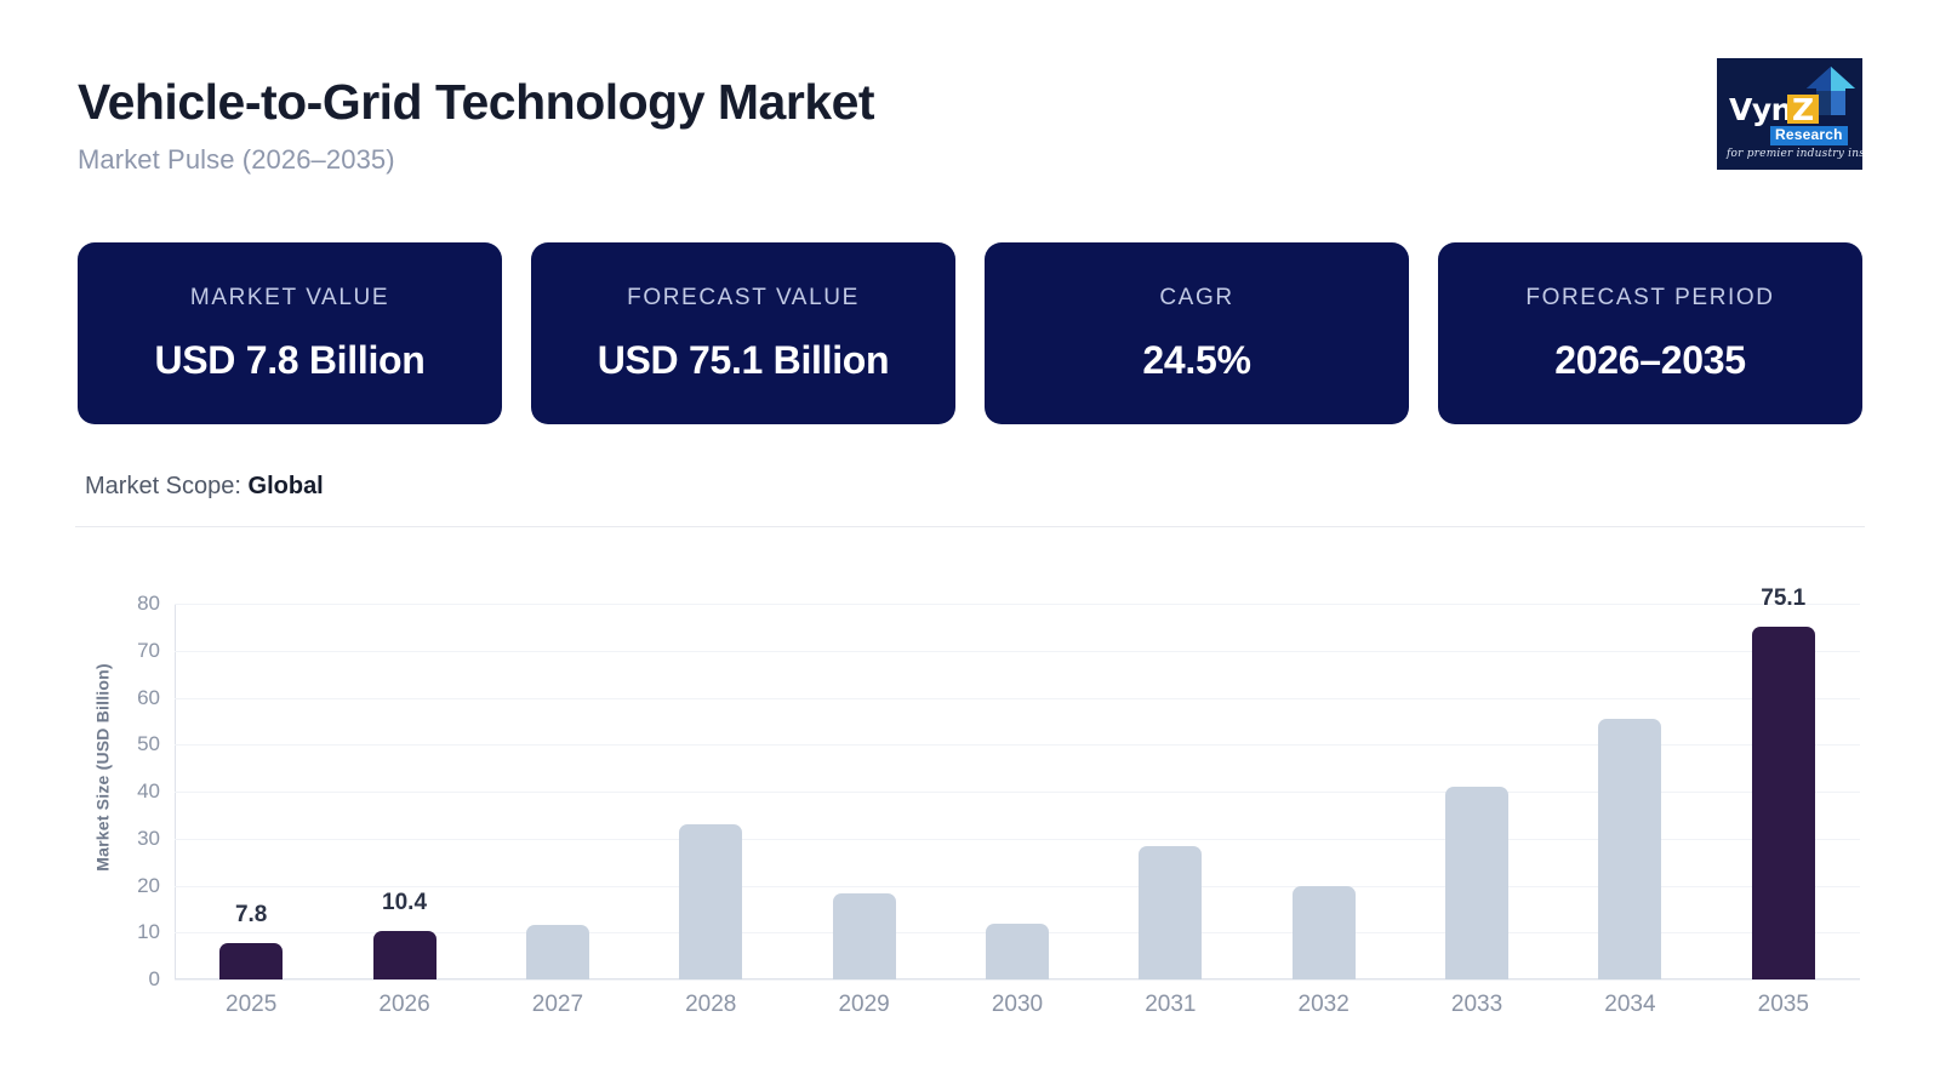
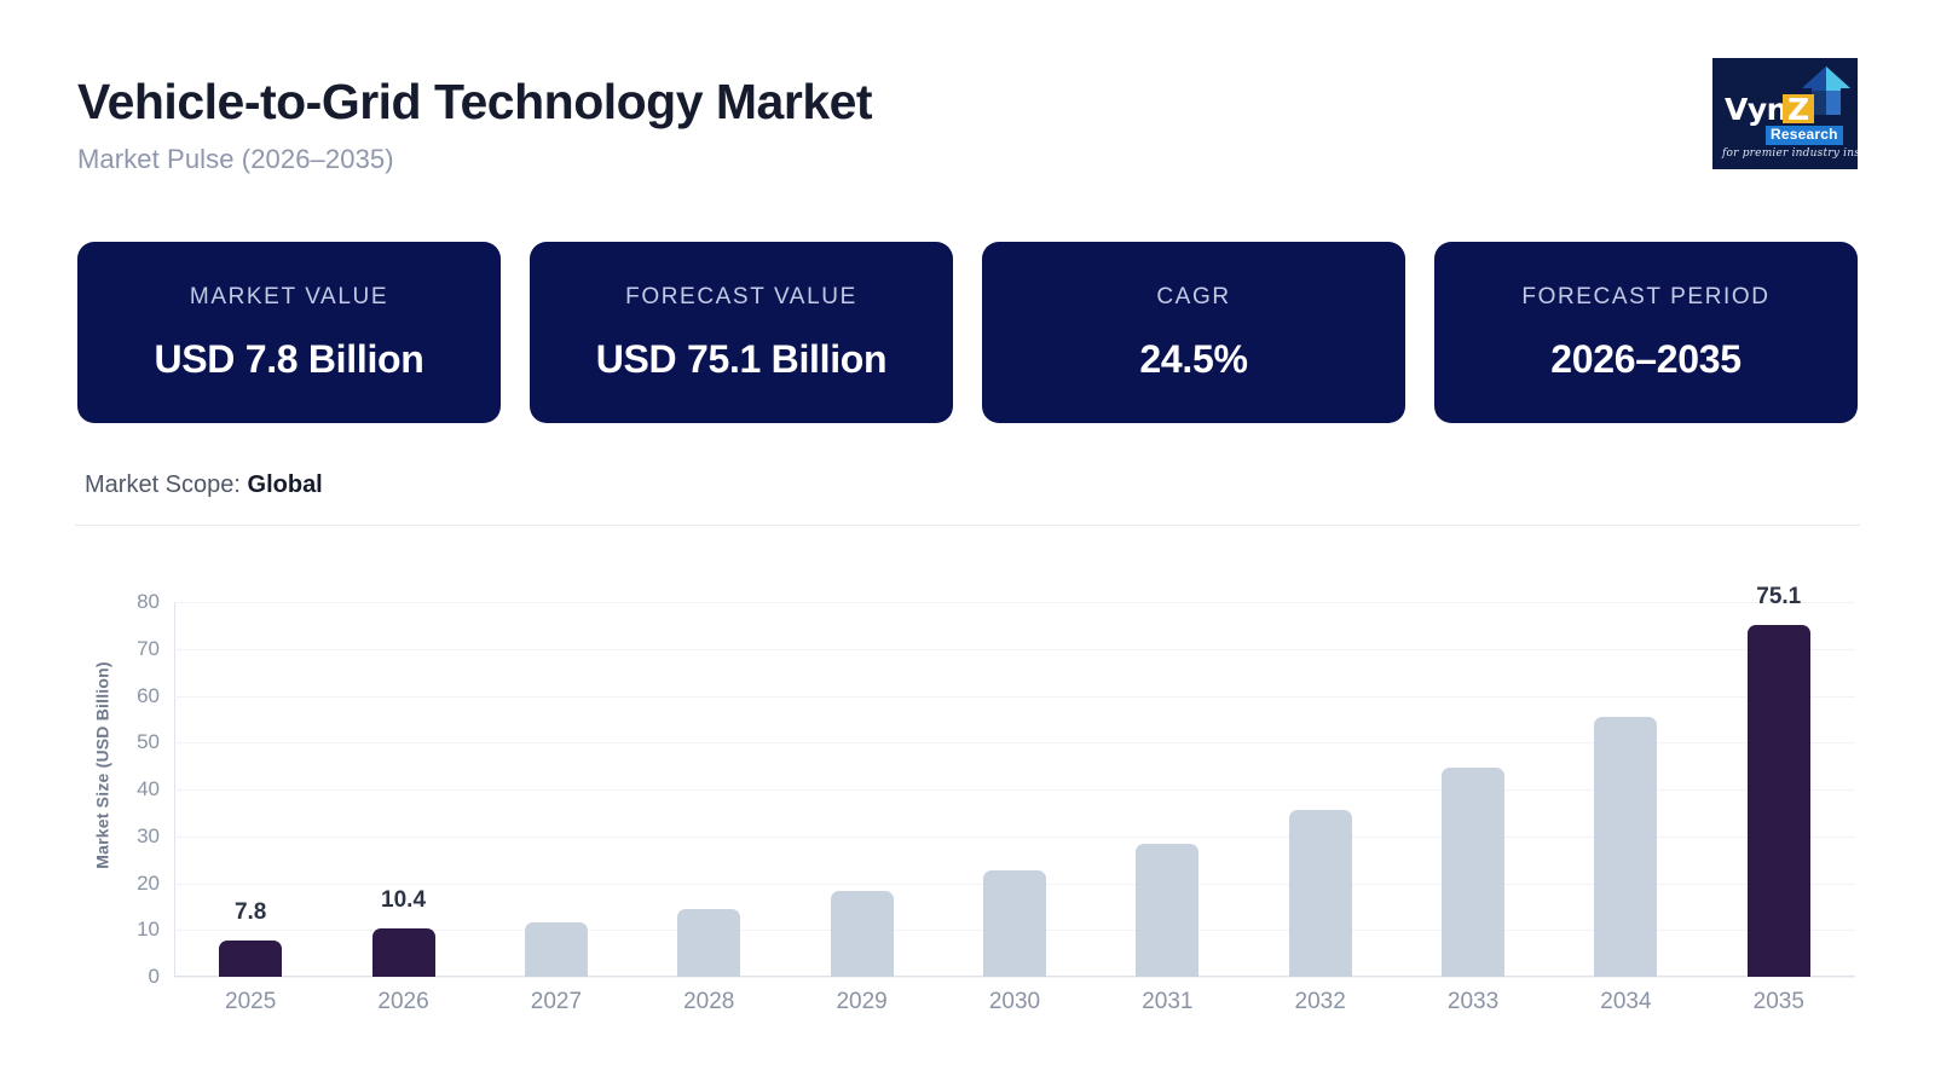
2028: 33 -> 14
2030: 12 -> 23
2032: 20 -> 36
2033: 41 -> 45
